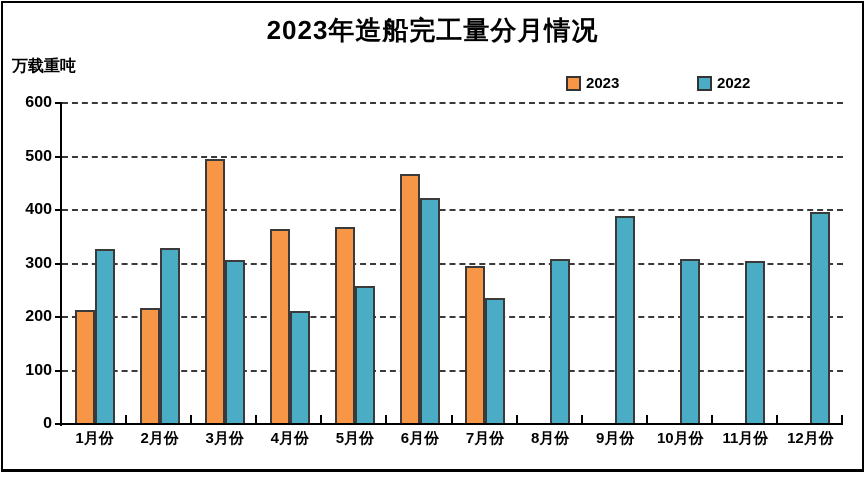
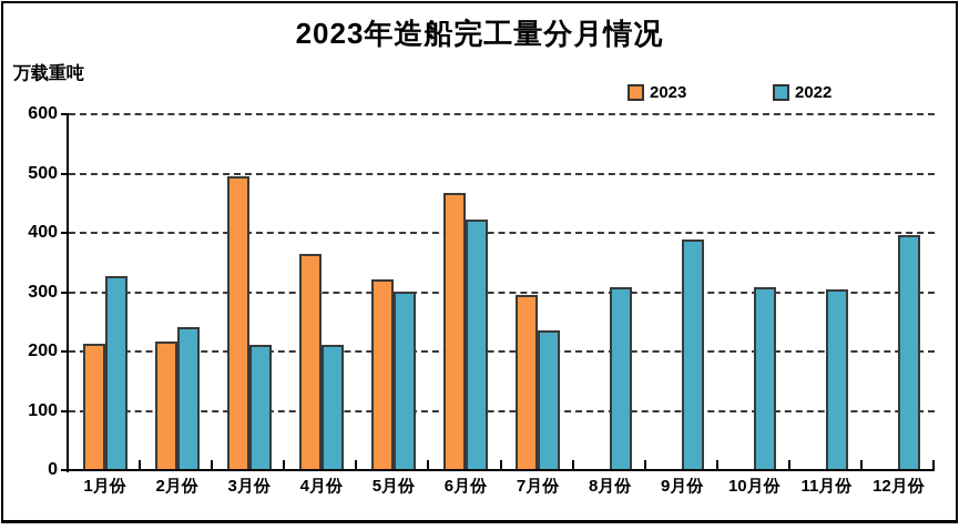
2022/2月份: 330 -> 240
2022/3月份: 300 -> 210
2023/5月份: 370 -> 320
2022/5月份: 260 -> 300
